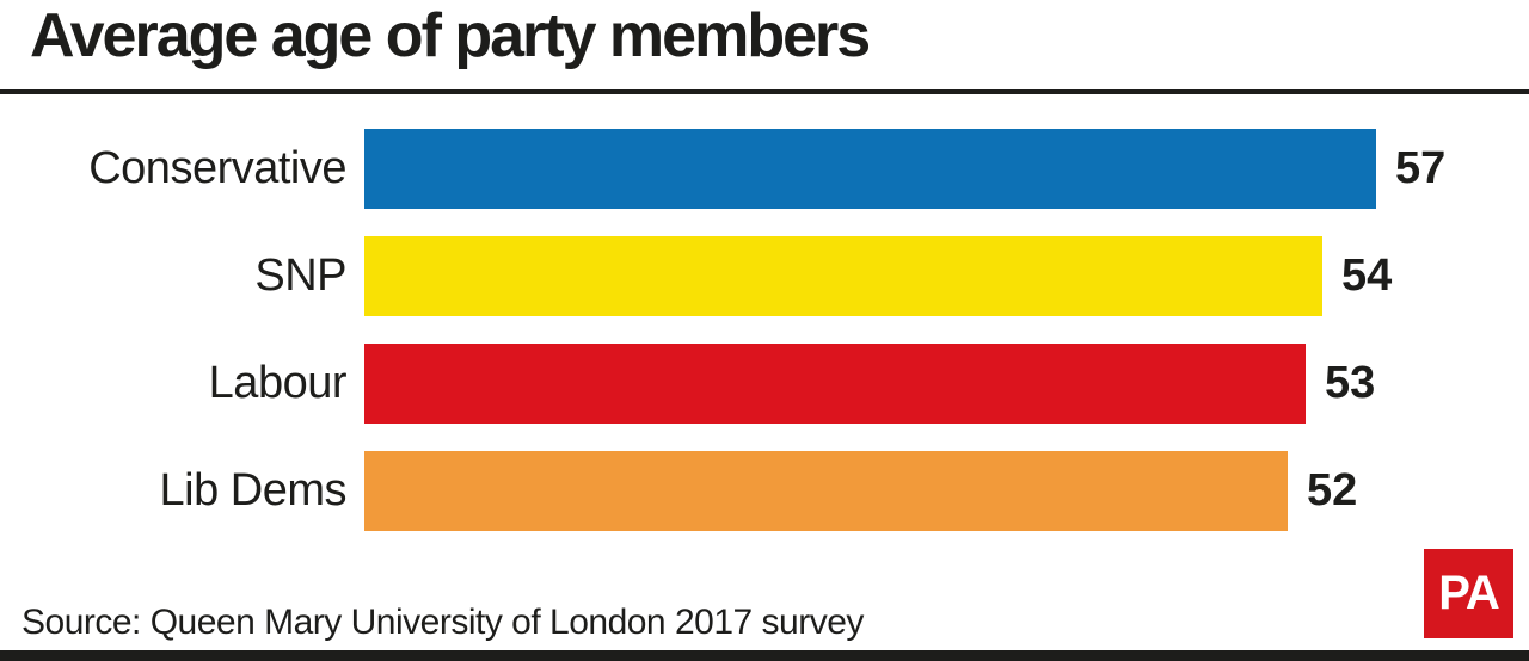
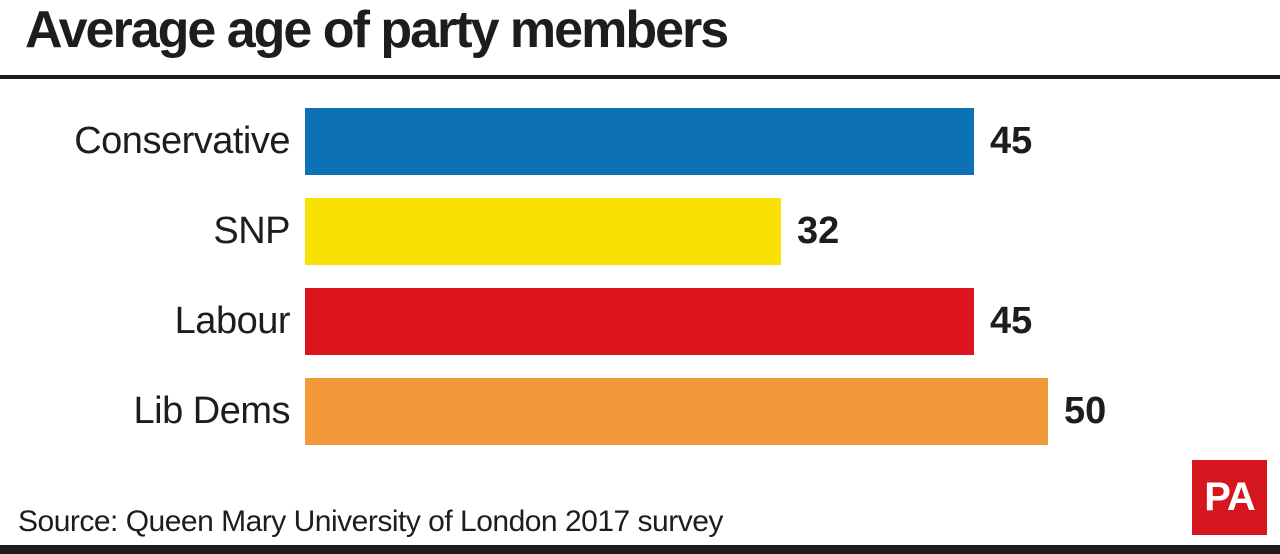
Conservative: 57 -> 45
SNP: 54 -> 32
Labour: 53 -> 45
Lib Dems: 52 -> 50
